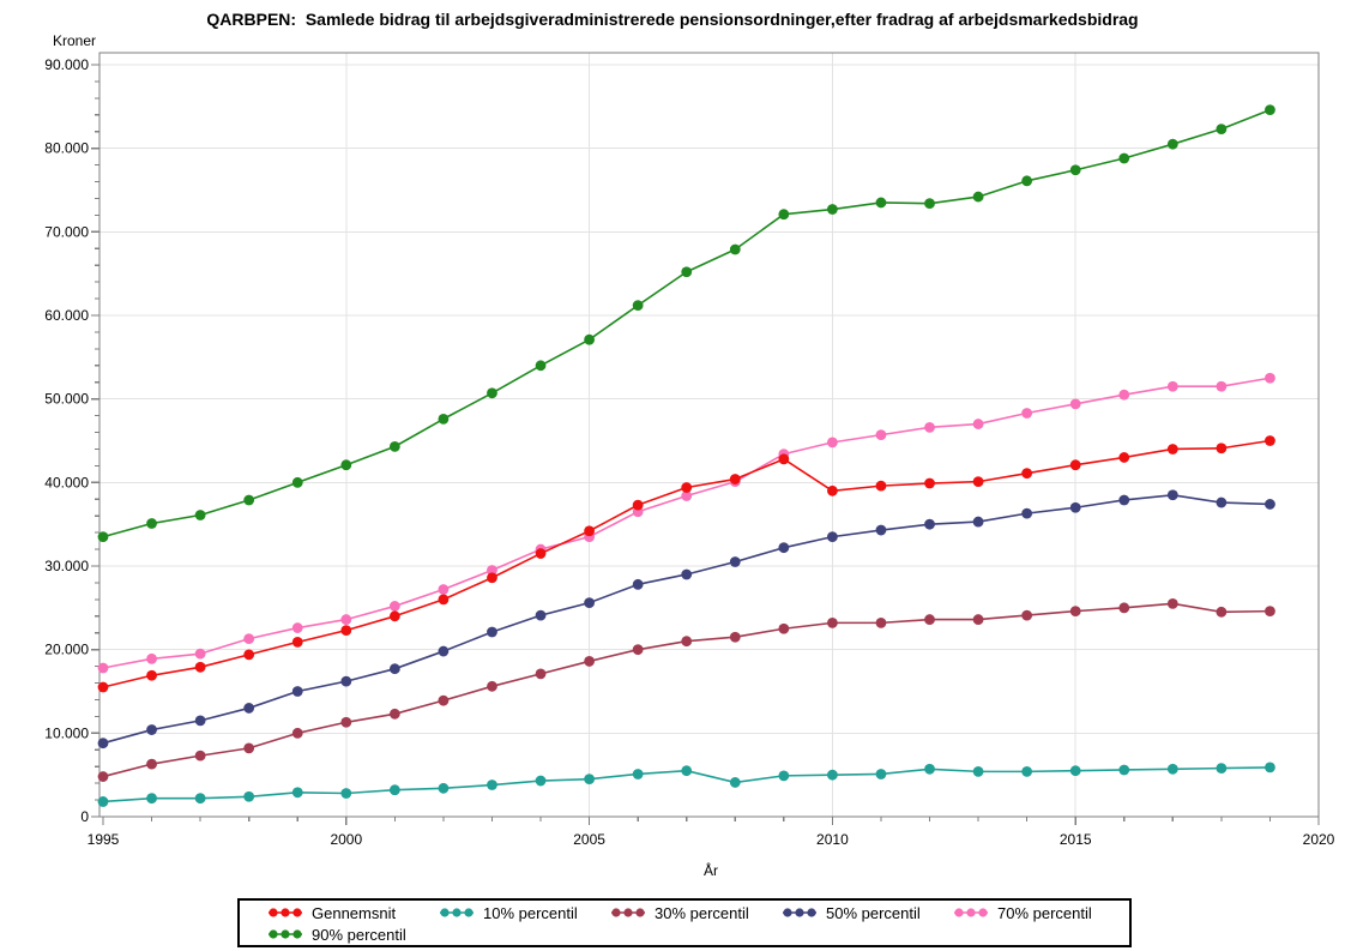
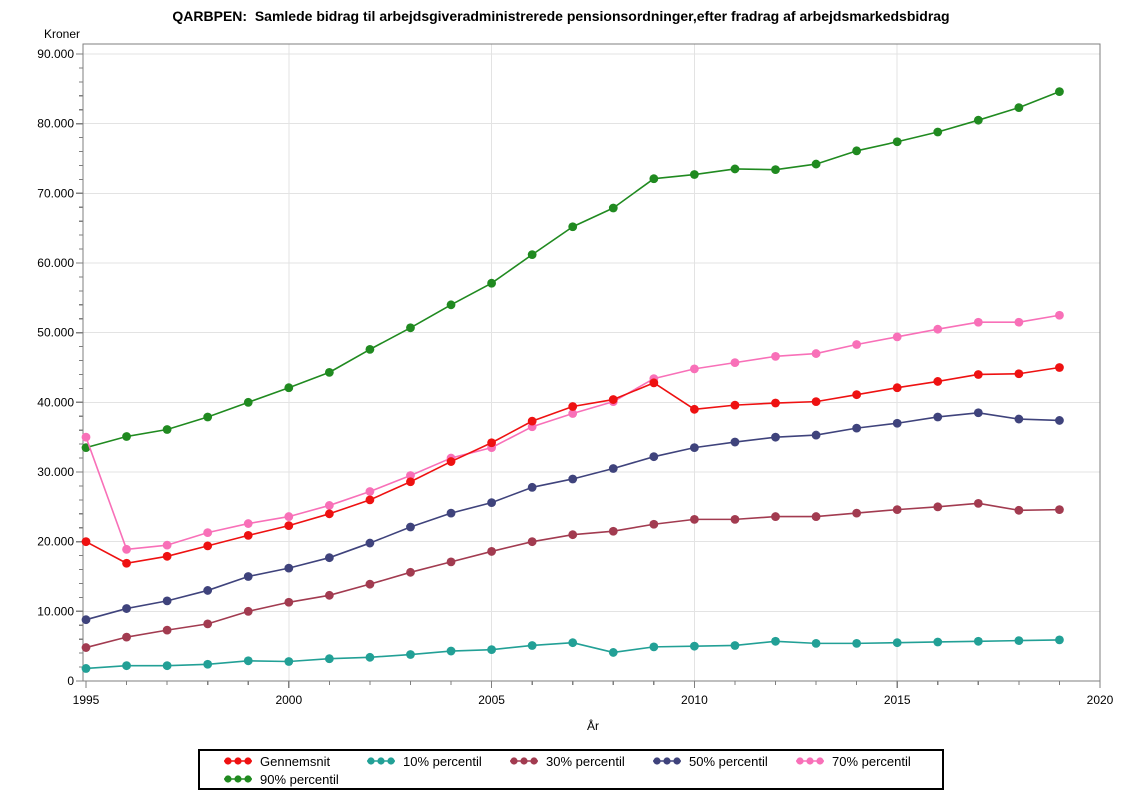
Gennemsnit/1995: 16000 -> 20000
70% percentil/1995: 18000 -> 35000
